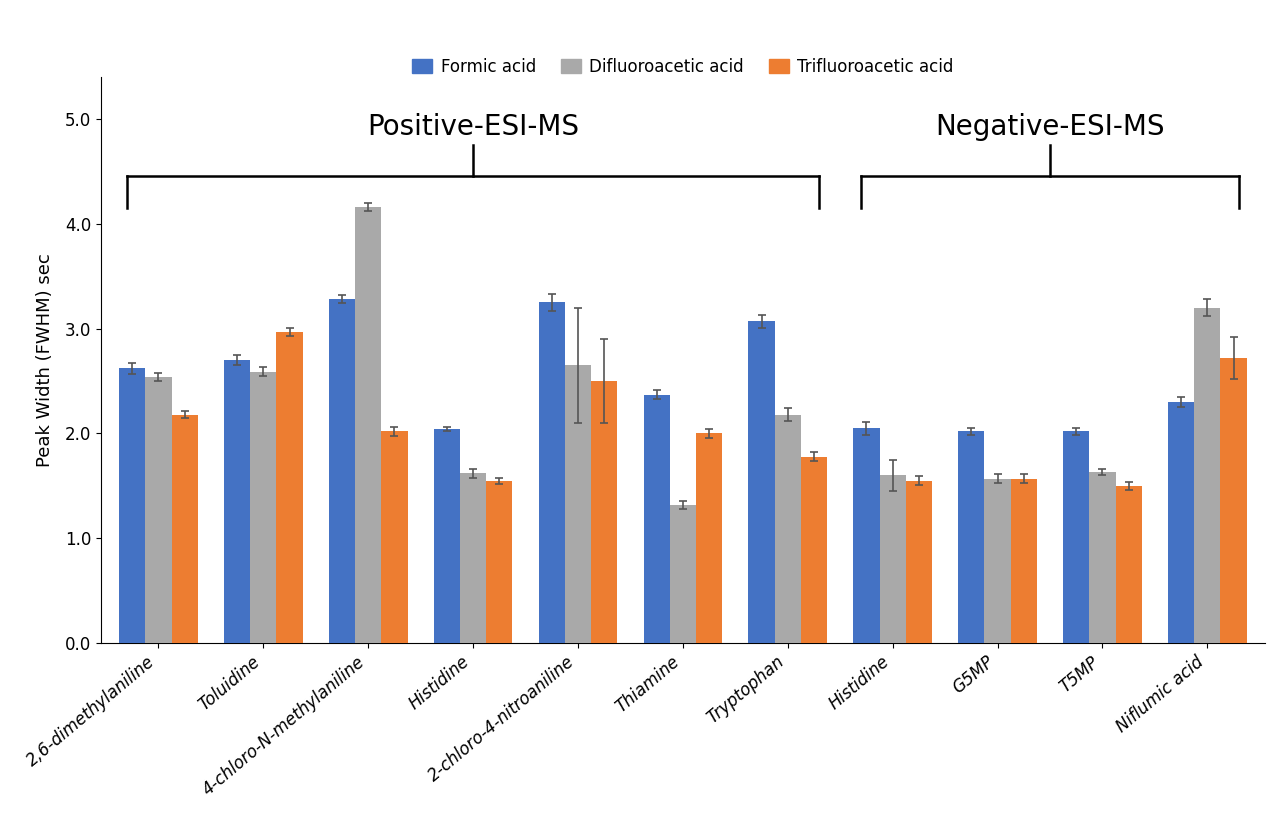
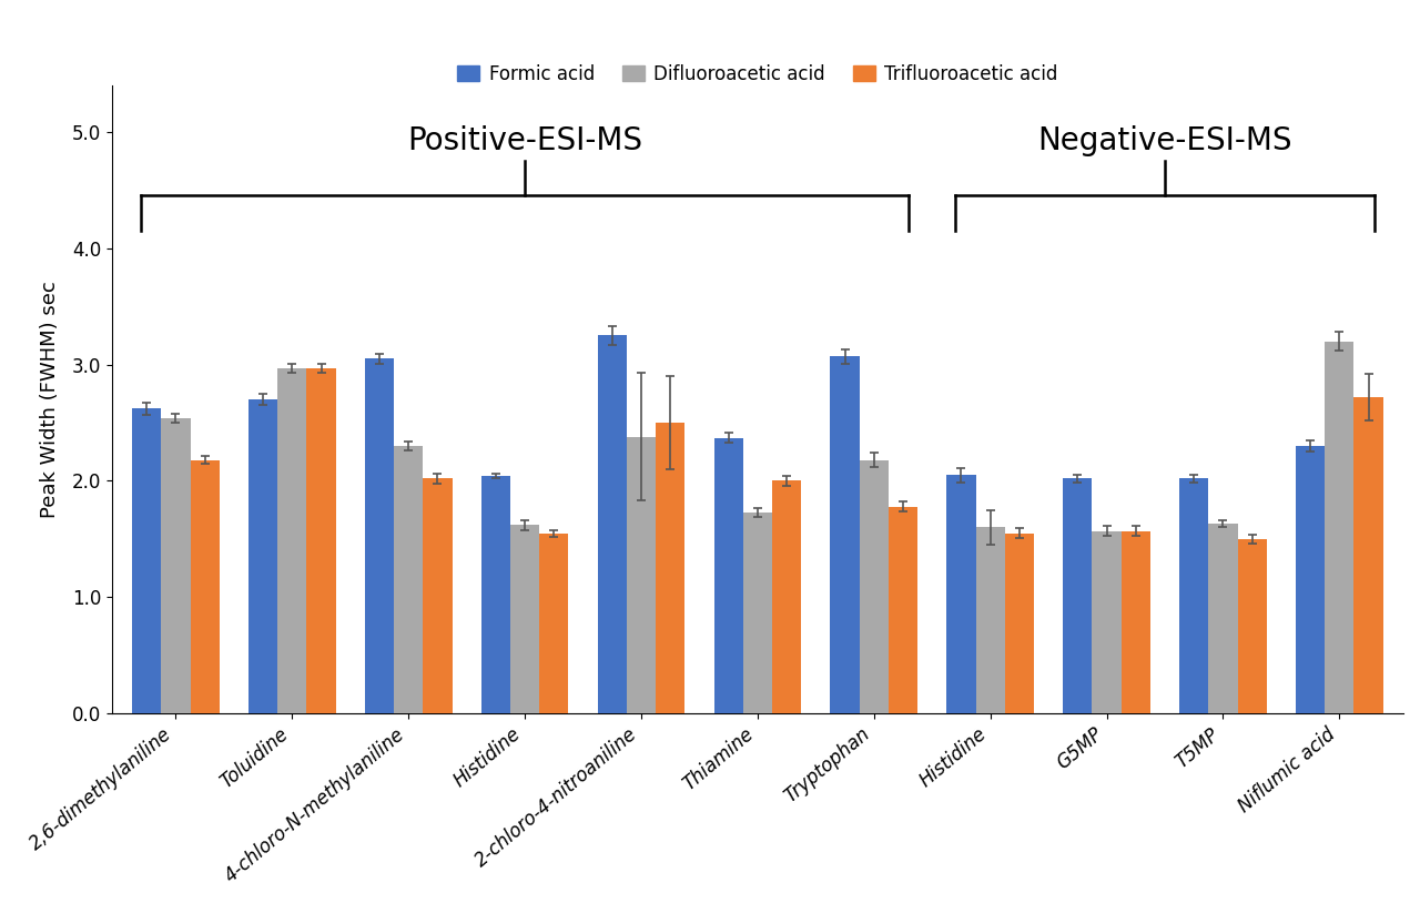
Difluoroacetic acid/Toluidine: 2.59 -> 2.97
Formic acid/4-chloro-N-methylaniline: 3.28 -> 3.05
Difluoroacetic acid/4-chloro-N-methylaniline: 4.16 -> 2.30
Difluoroacetic acid/2-chloro-4-nitroaniline: 2.65 -> 2.38
Difluoroacetic acid/Thiamine: 1.32 -> 1.73
